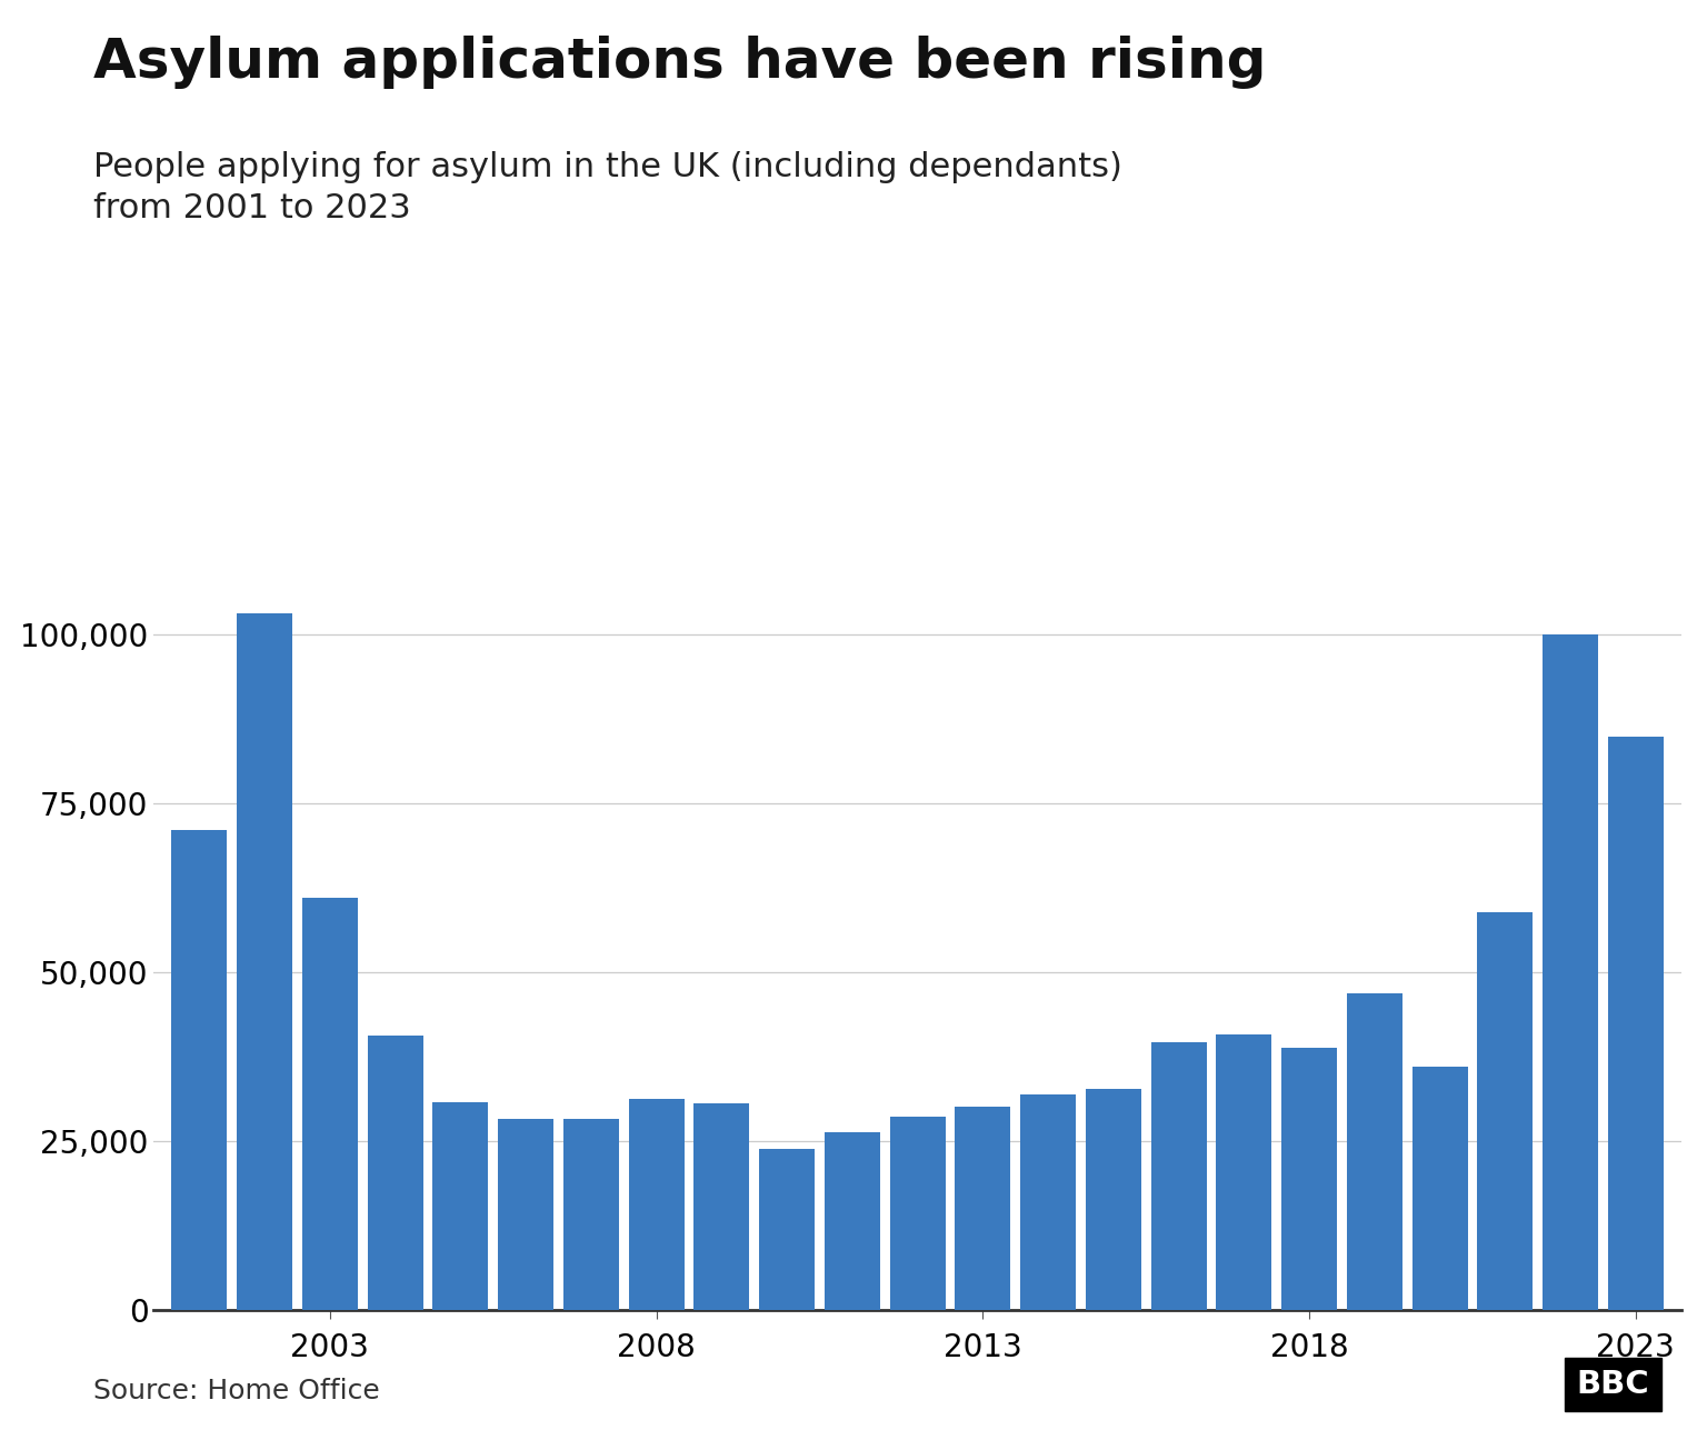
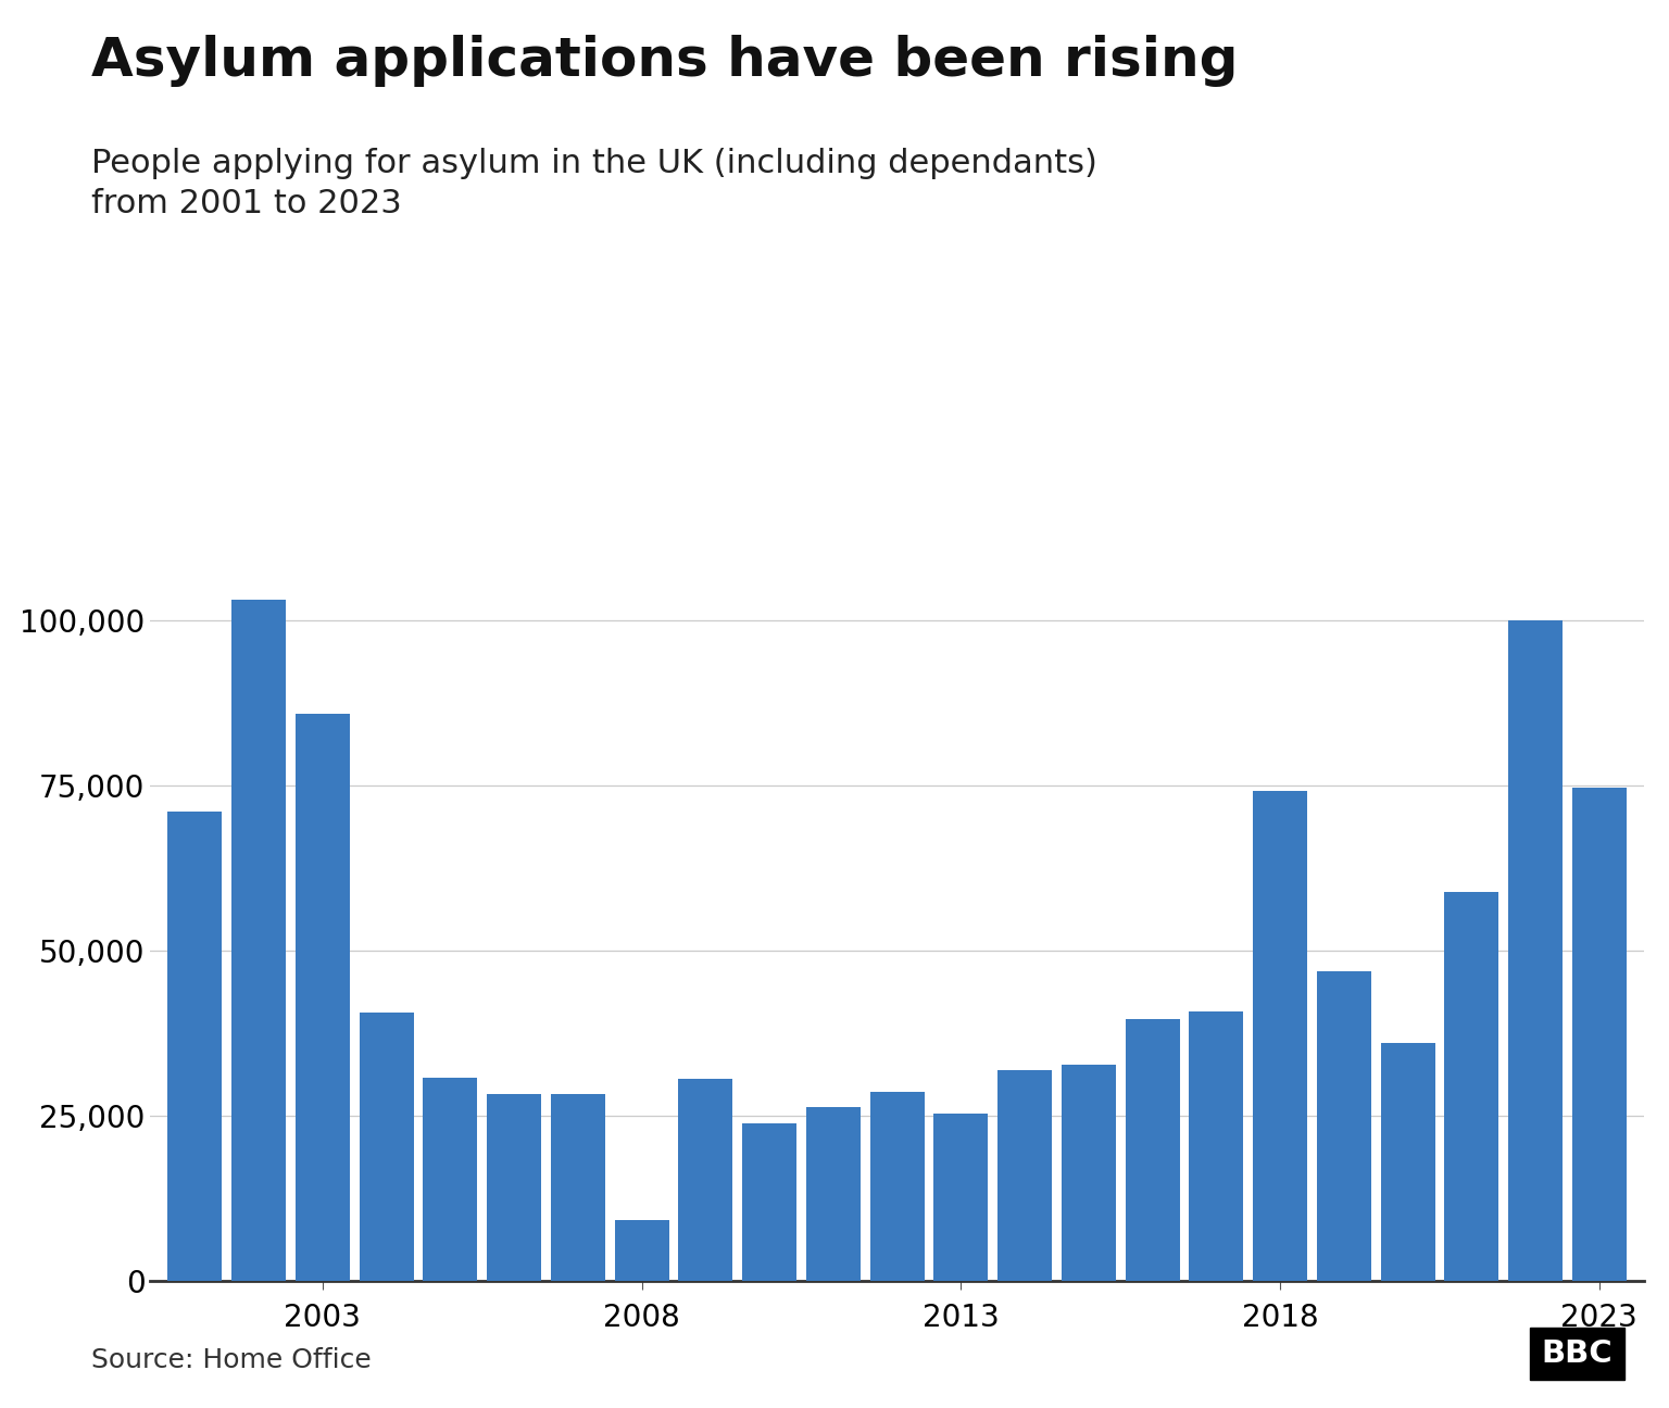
2003: 61,000 -> 85,800
2008: 31,300 -> 9,200
2013: 30,100 -> 25,400
2018: 38,800 -> 74,200
2023: 84,800 -> 74,600
